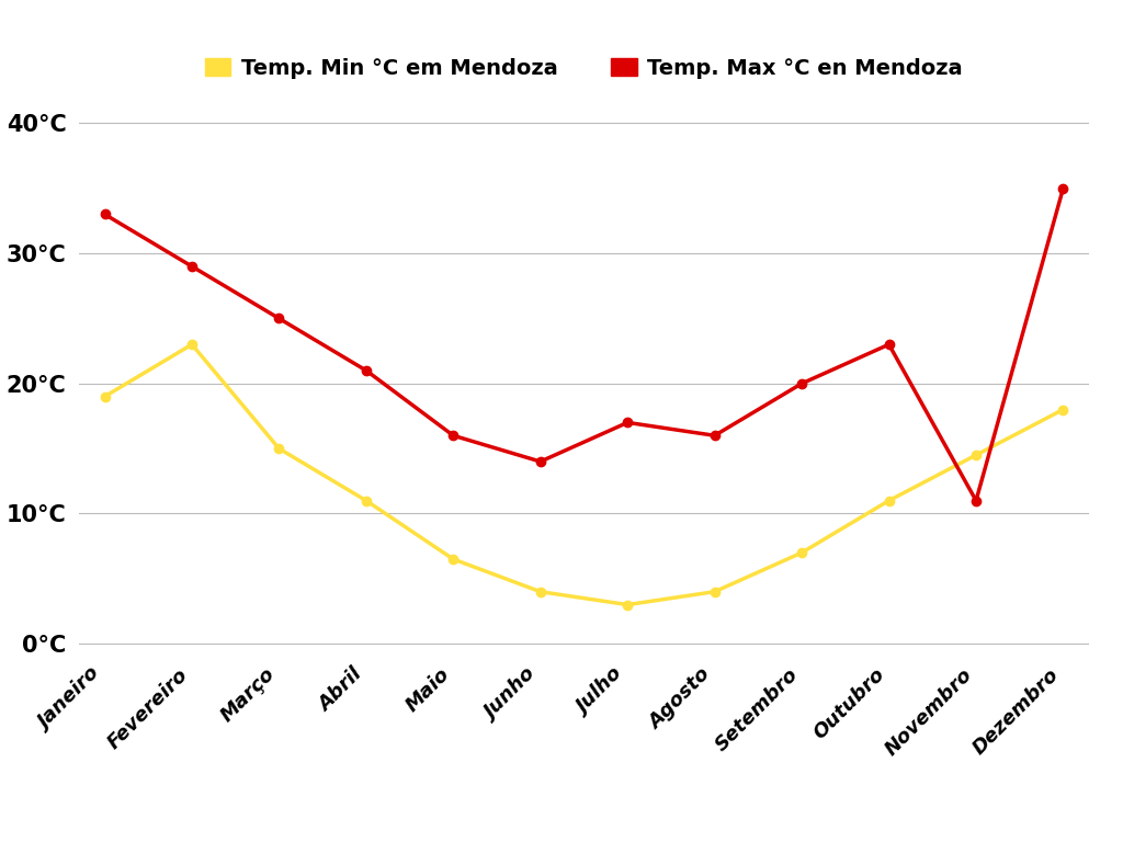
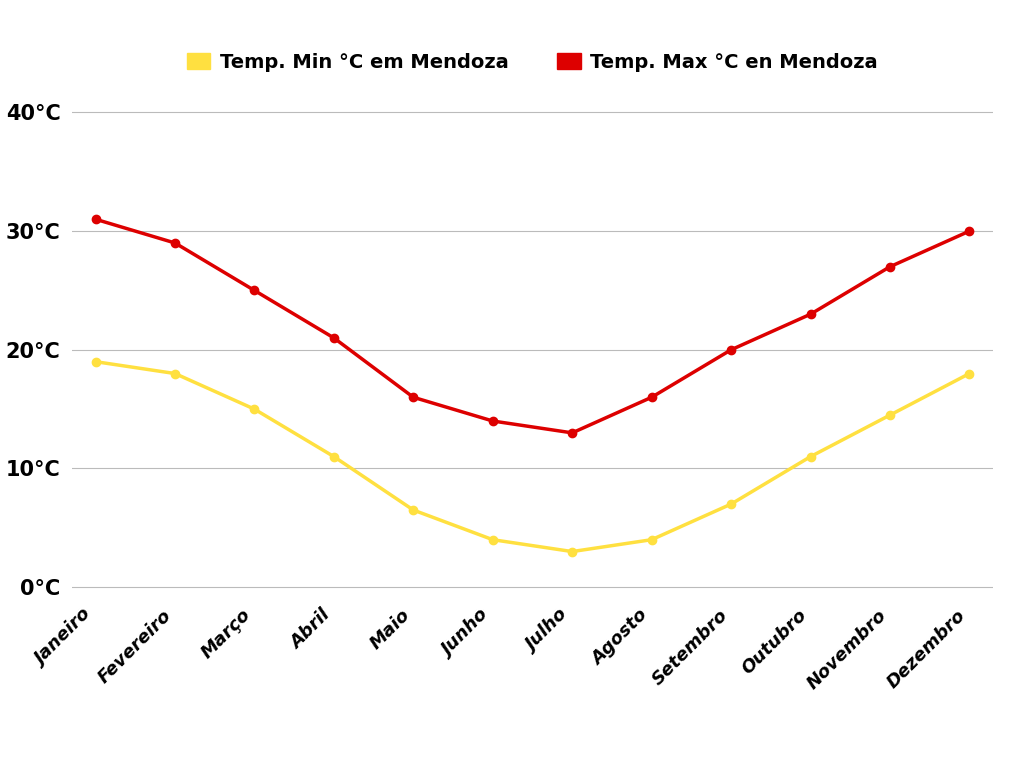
Temp. Max °C en Mendoza/Janeiro: 33°C -> 31°C
Temp. Min °C em Mendoza/Fevereiro: 23.0°C -> 18.0°C
Temp. Max °C en Mendoza/Julho: 17°C -> 13°C
Temp. Max °C en Mendoza/Novembro: 11°C -> 27°C
Temp. Max °C en Mendoza/Dezembro: 35°C -> 30°C
